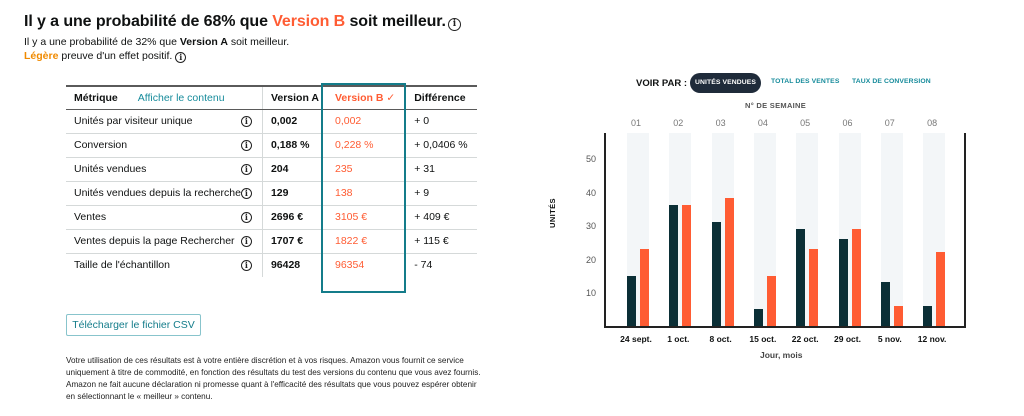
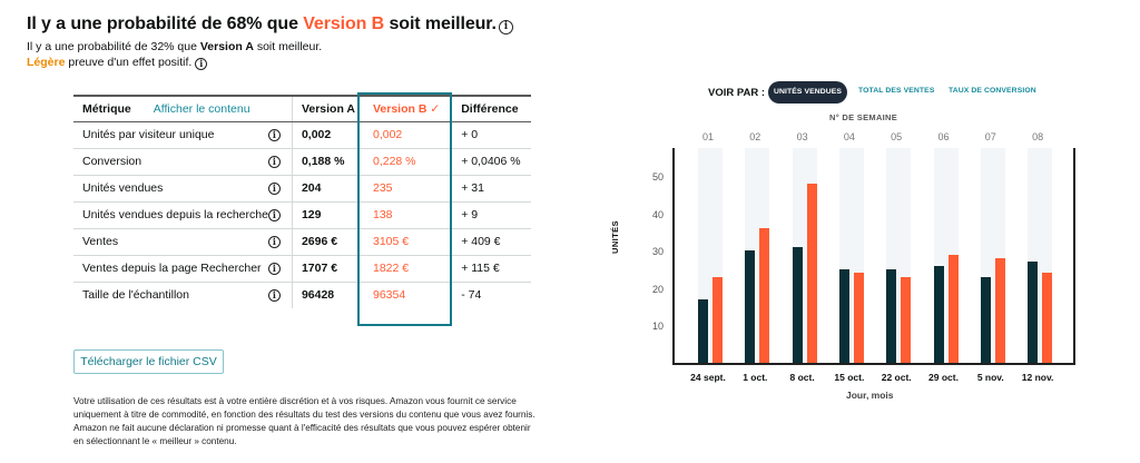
Version A/24 sept.: 15 -> 17
Version A/1 oct.: 36 -> 30
Version B/8 oct.: 38 -> 48
Version A/15 oct.: 5 -> 25
Version B/15 oct.: 15 -> 24
Version A/22 oct.: 29 -> 25
Version A/5 nov.: 13 -> 23
Version B/5 nov.: 6 -> 28
Version A/12 nov.: 6 -> 27
Version B/12 nov.: 22 -> 24
